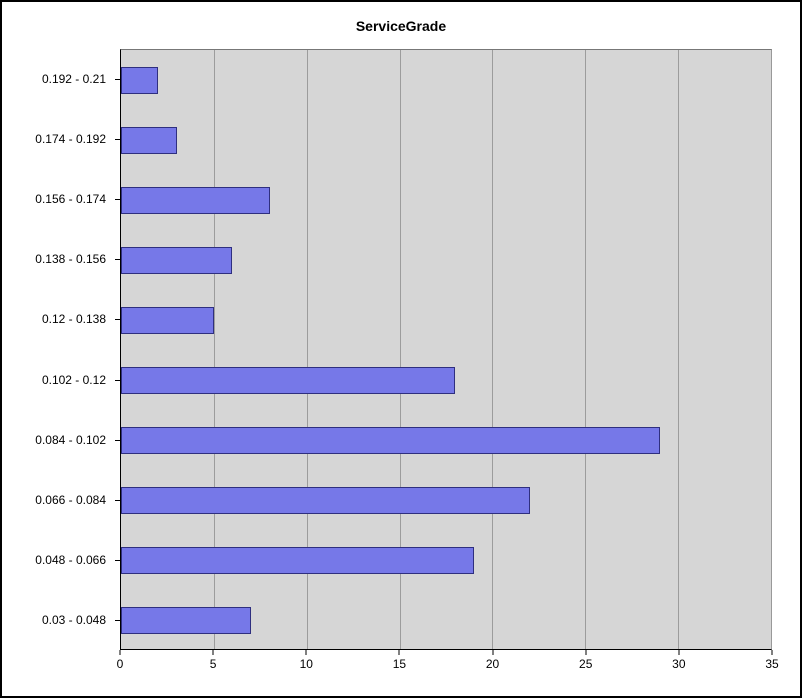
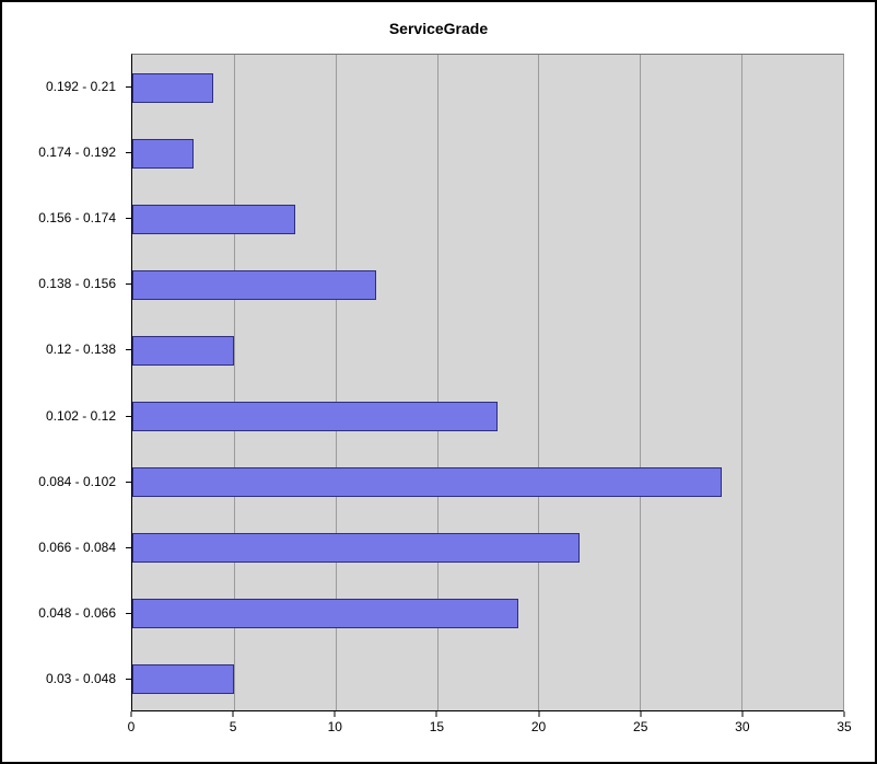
0.192 - 0.21: 2 -> 4
0.138 - 0.156: 6 -> 12
0.03 - 0.048: 7 -> 5
